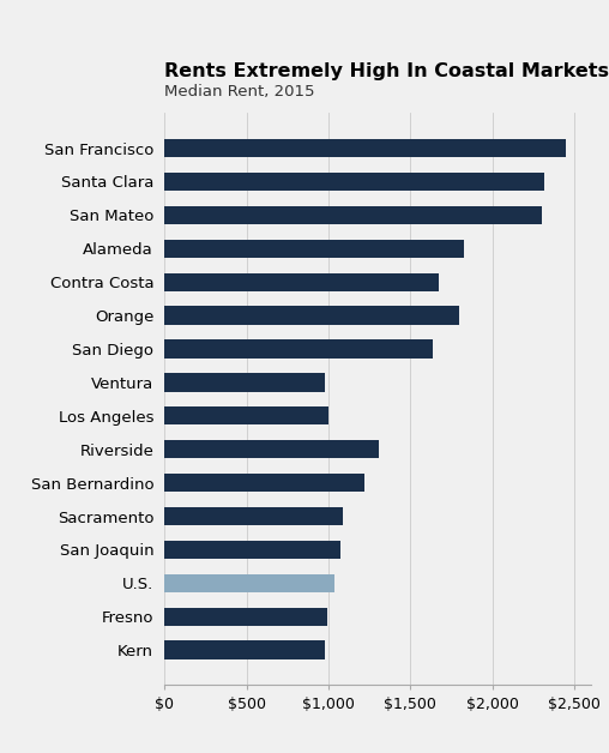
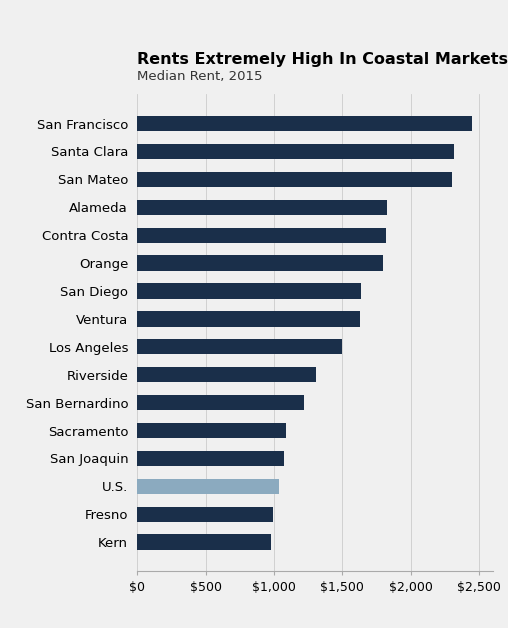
Contra Costa: $1,670 -> $1,820
Ventura: $980 -> $1,630
Los Angeles: $1,000 -> $1,500
